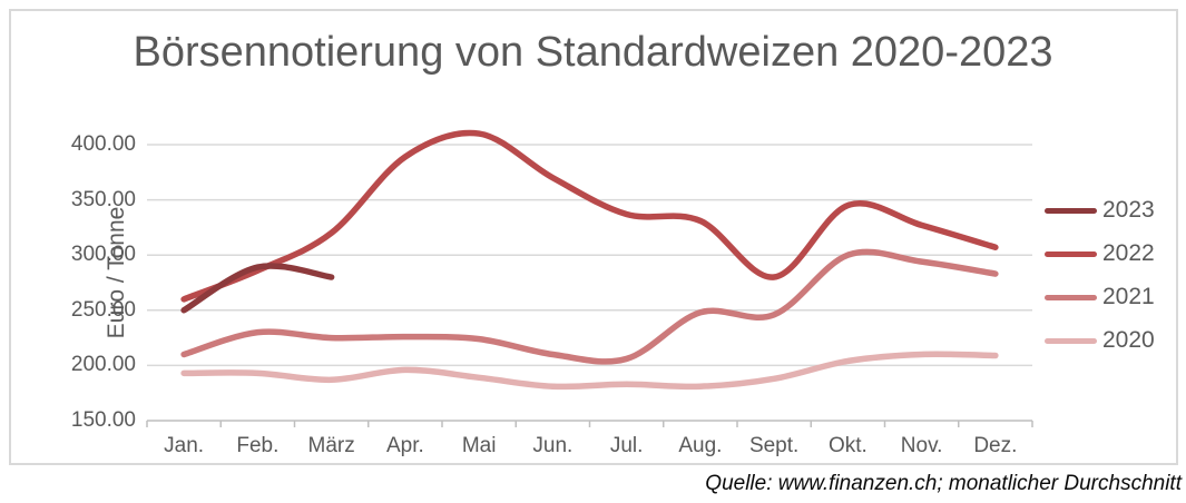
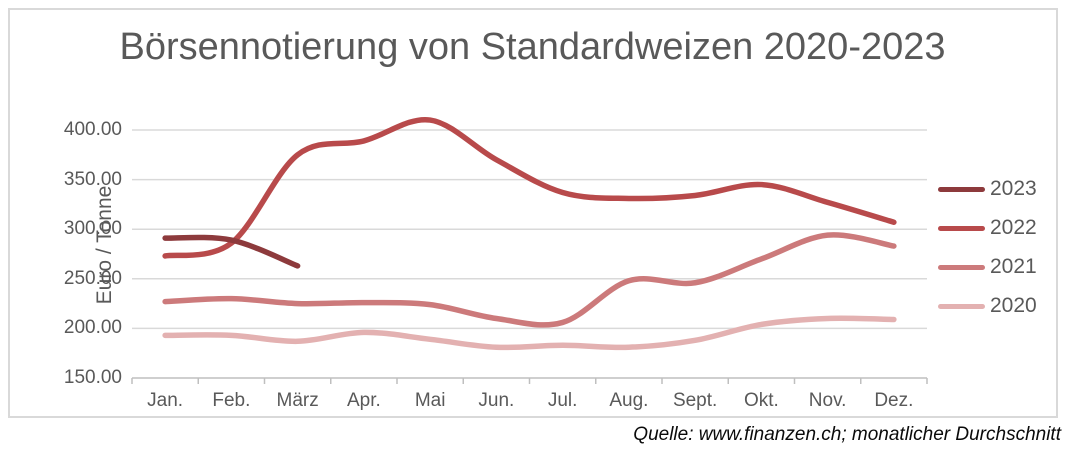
2023/Jan.: 250 -> 290
2022/Jan.: 260 -> 270
2021/Jan.: 210 -> 230
2023/März: 280 -> 260
2022/März: 320 -> 380
2022/Sept.: 280 -> 330
2021/Okt.: 300 -> 270
